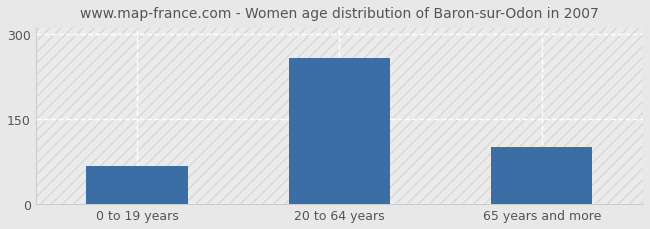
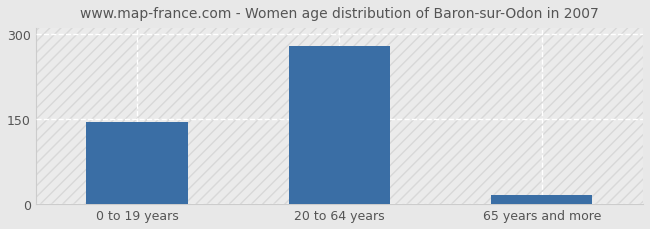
0 to 19 years: 68 -> 144
20 to 64 years: 258 -> 279
65 years and more: 100 -> 17
